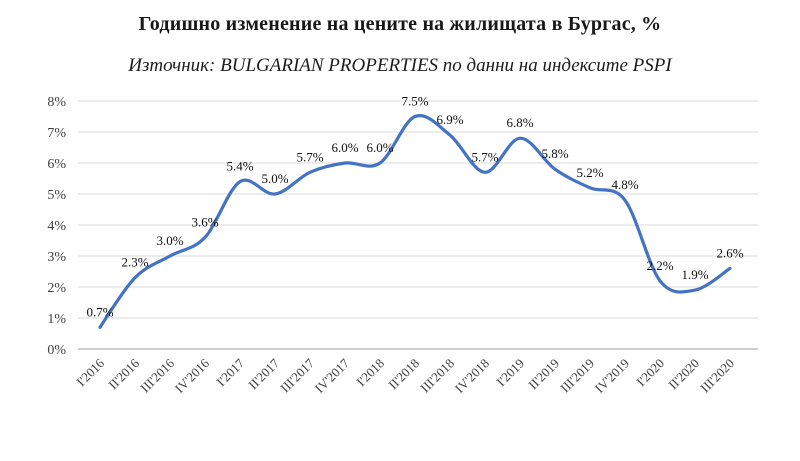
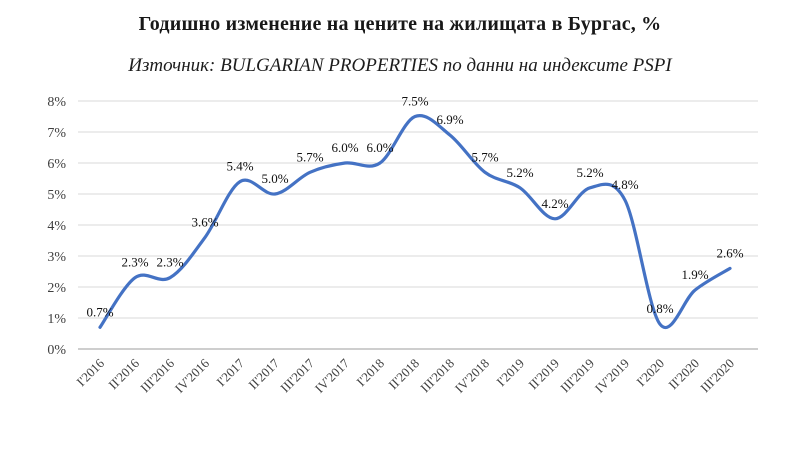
III'2016: 3.0% -> 2.3%
I'2019: 6.8% -> 5.2%
II'2019: 5.8% -> 4.2%
I'2020: 2.2% -> 0.8%
